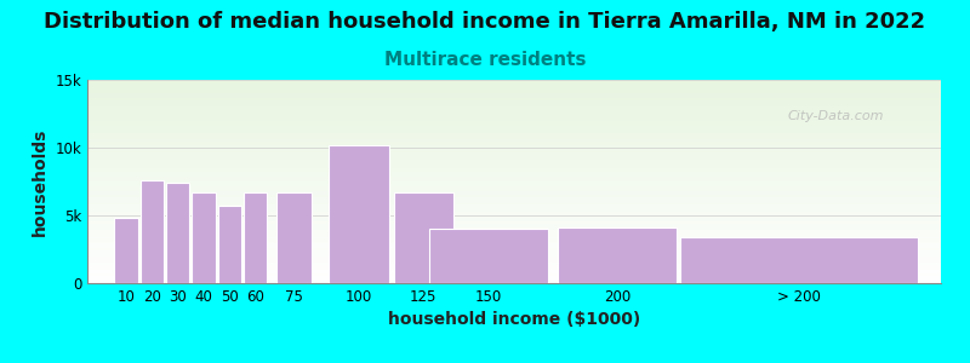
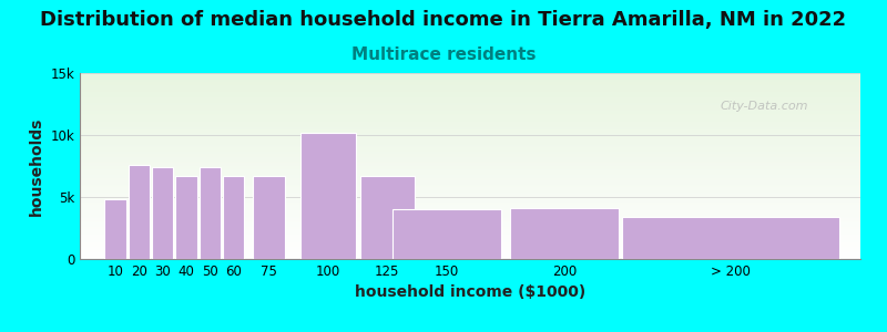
50: 5.7k -> 7.4k
